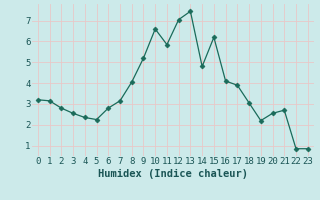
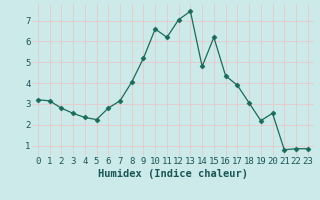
11: 5.85 -> 6.20
16: 4.10 -> 4.35
21: 2.70 -> 0.80
